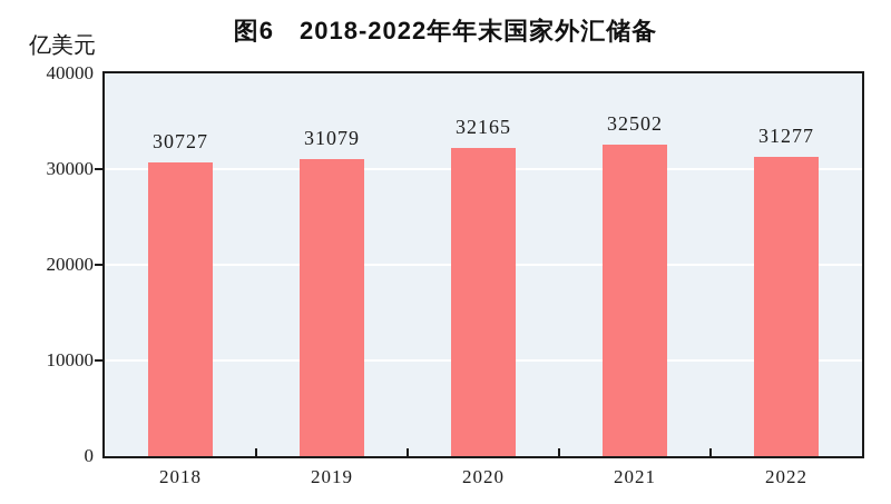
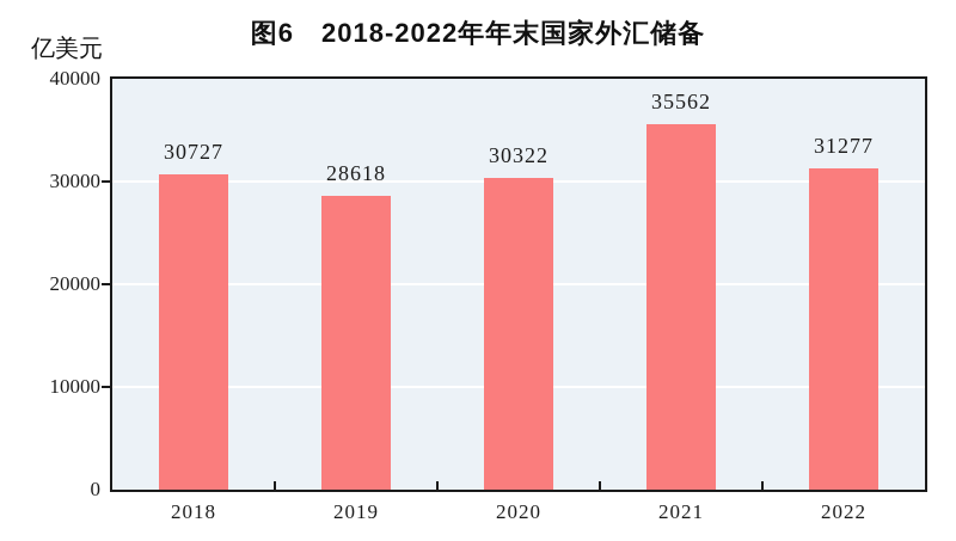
2019: 31079 -> 28618
2020: 32165 -> 30322
2021: 32502 -> 35562
